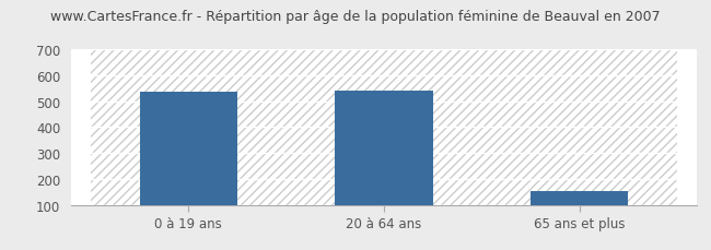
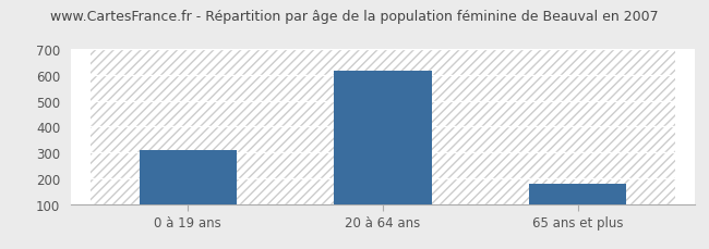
0 à 19 ans: 535 -> 310
20 à 64 ans: 540 -> 616
65 ans et plus: 155 -> 179
